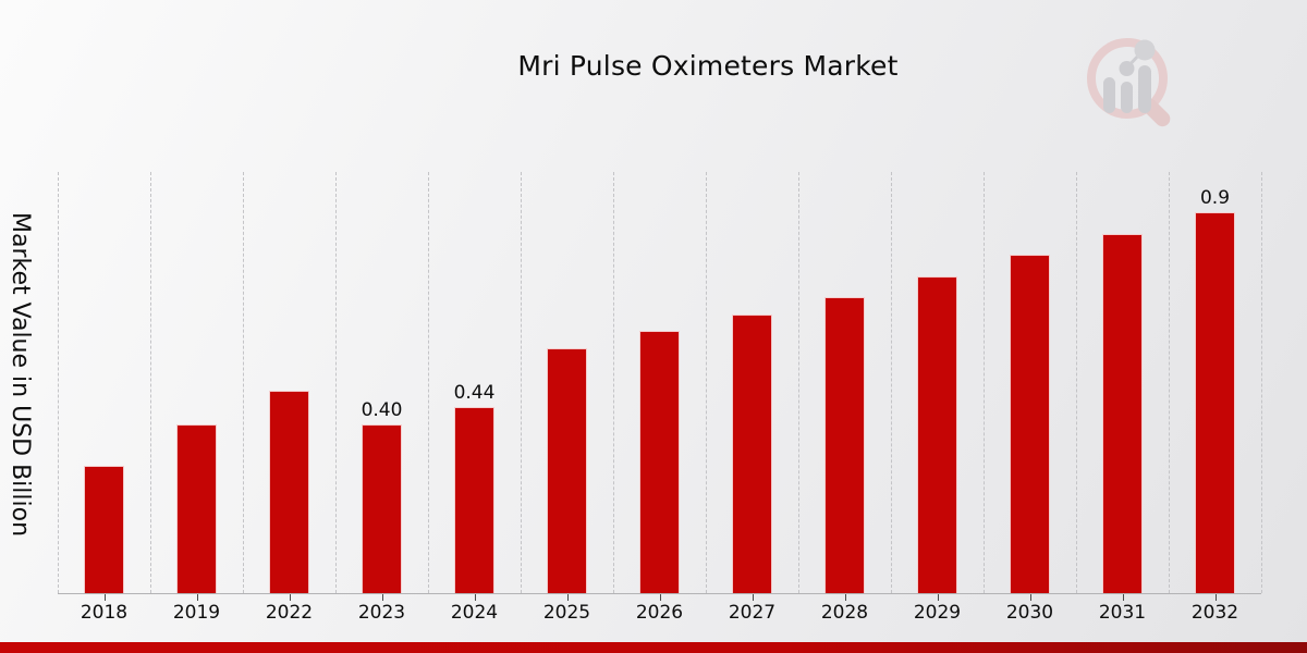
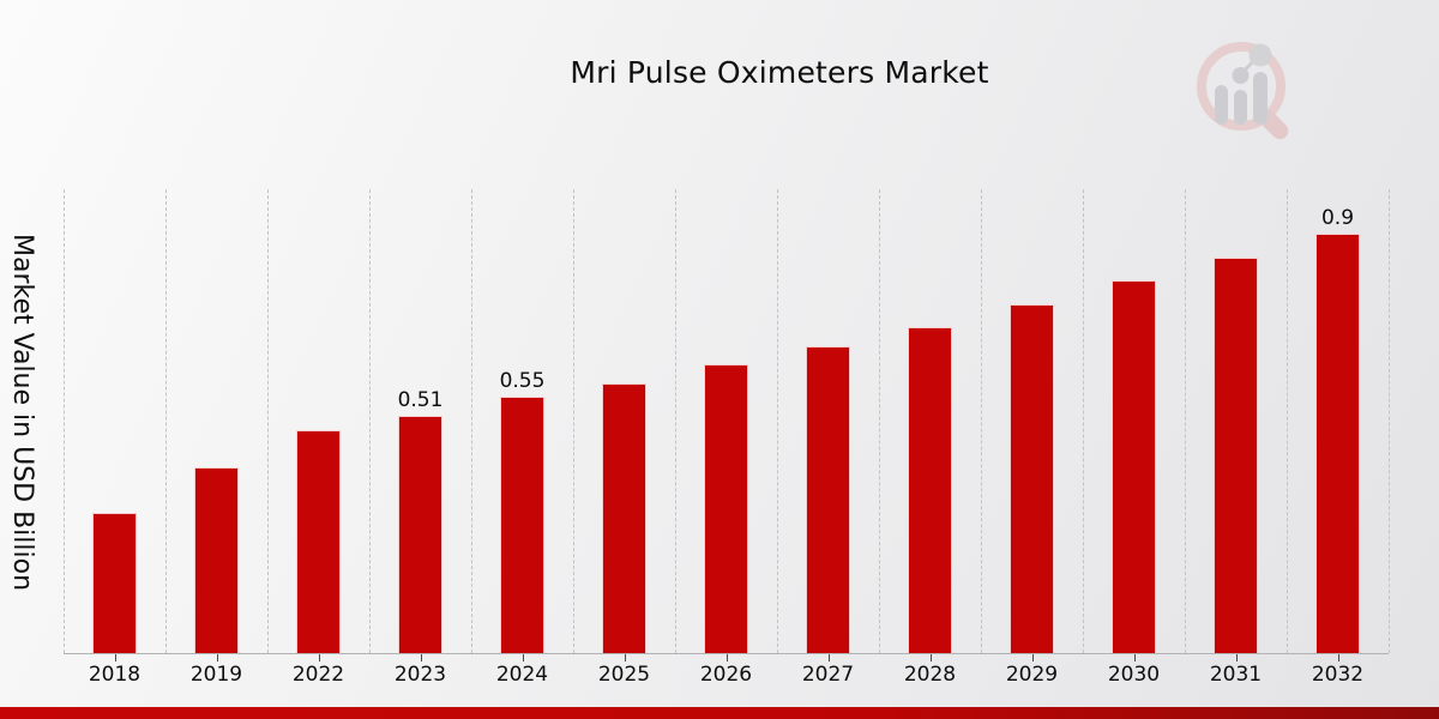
2023: 0.40 -> 0.51
2024: 0.44 -> 0.55
